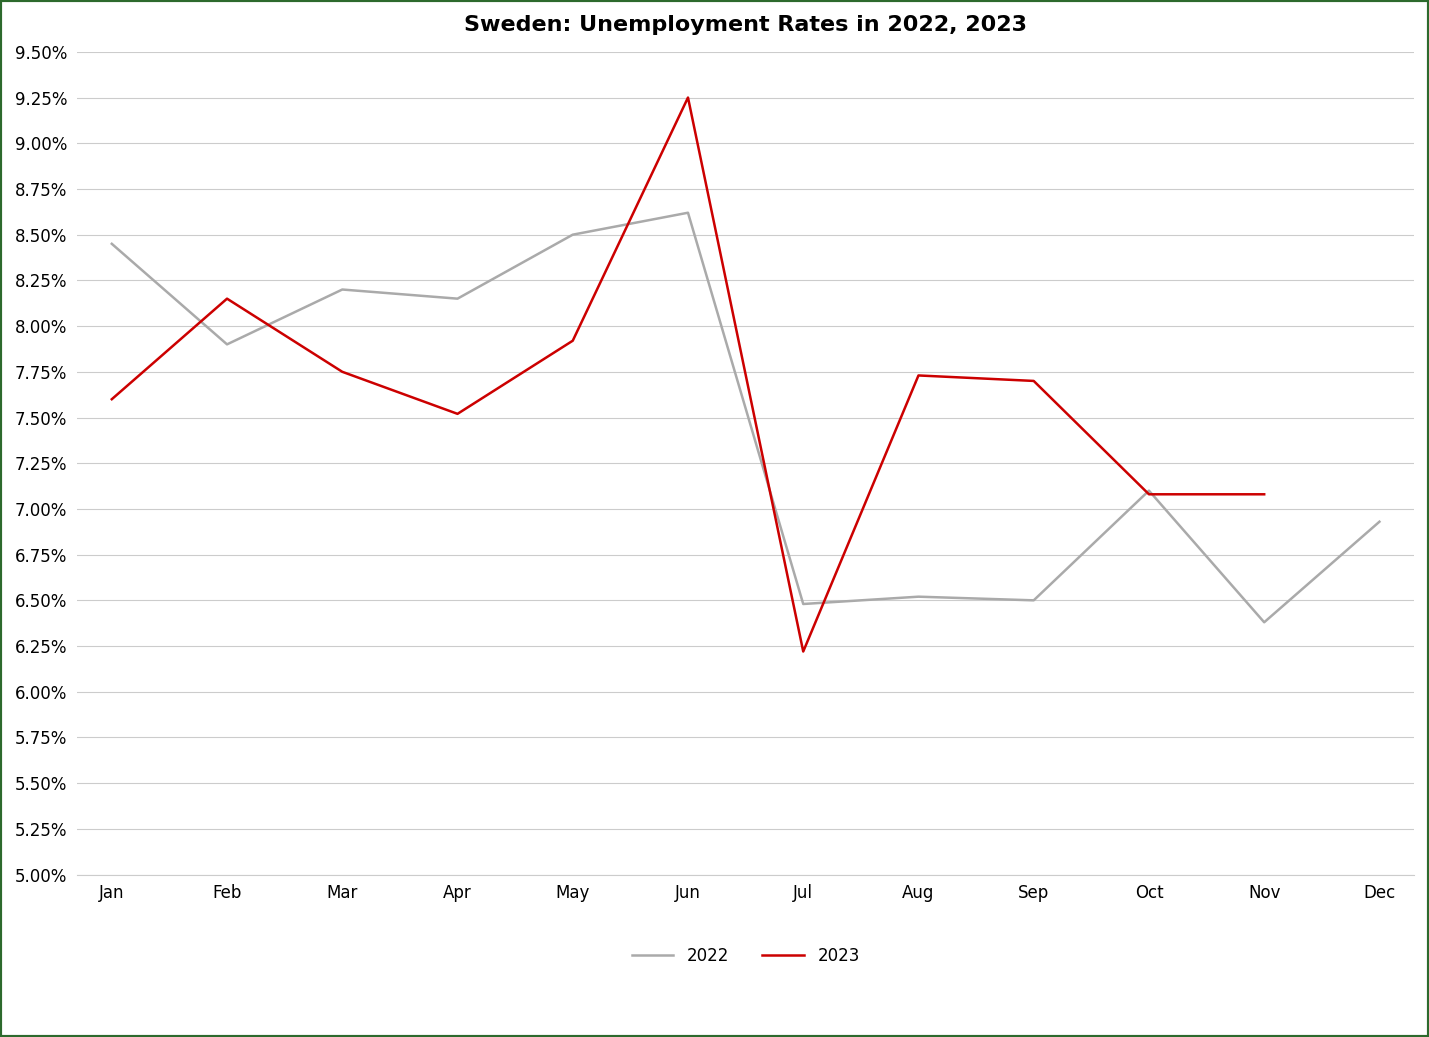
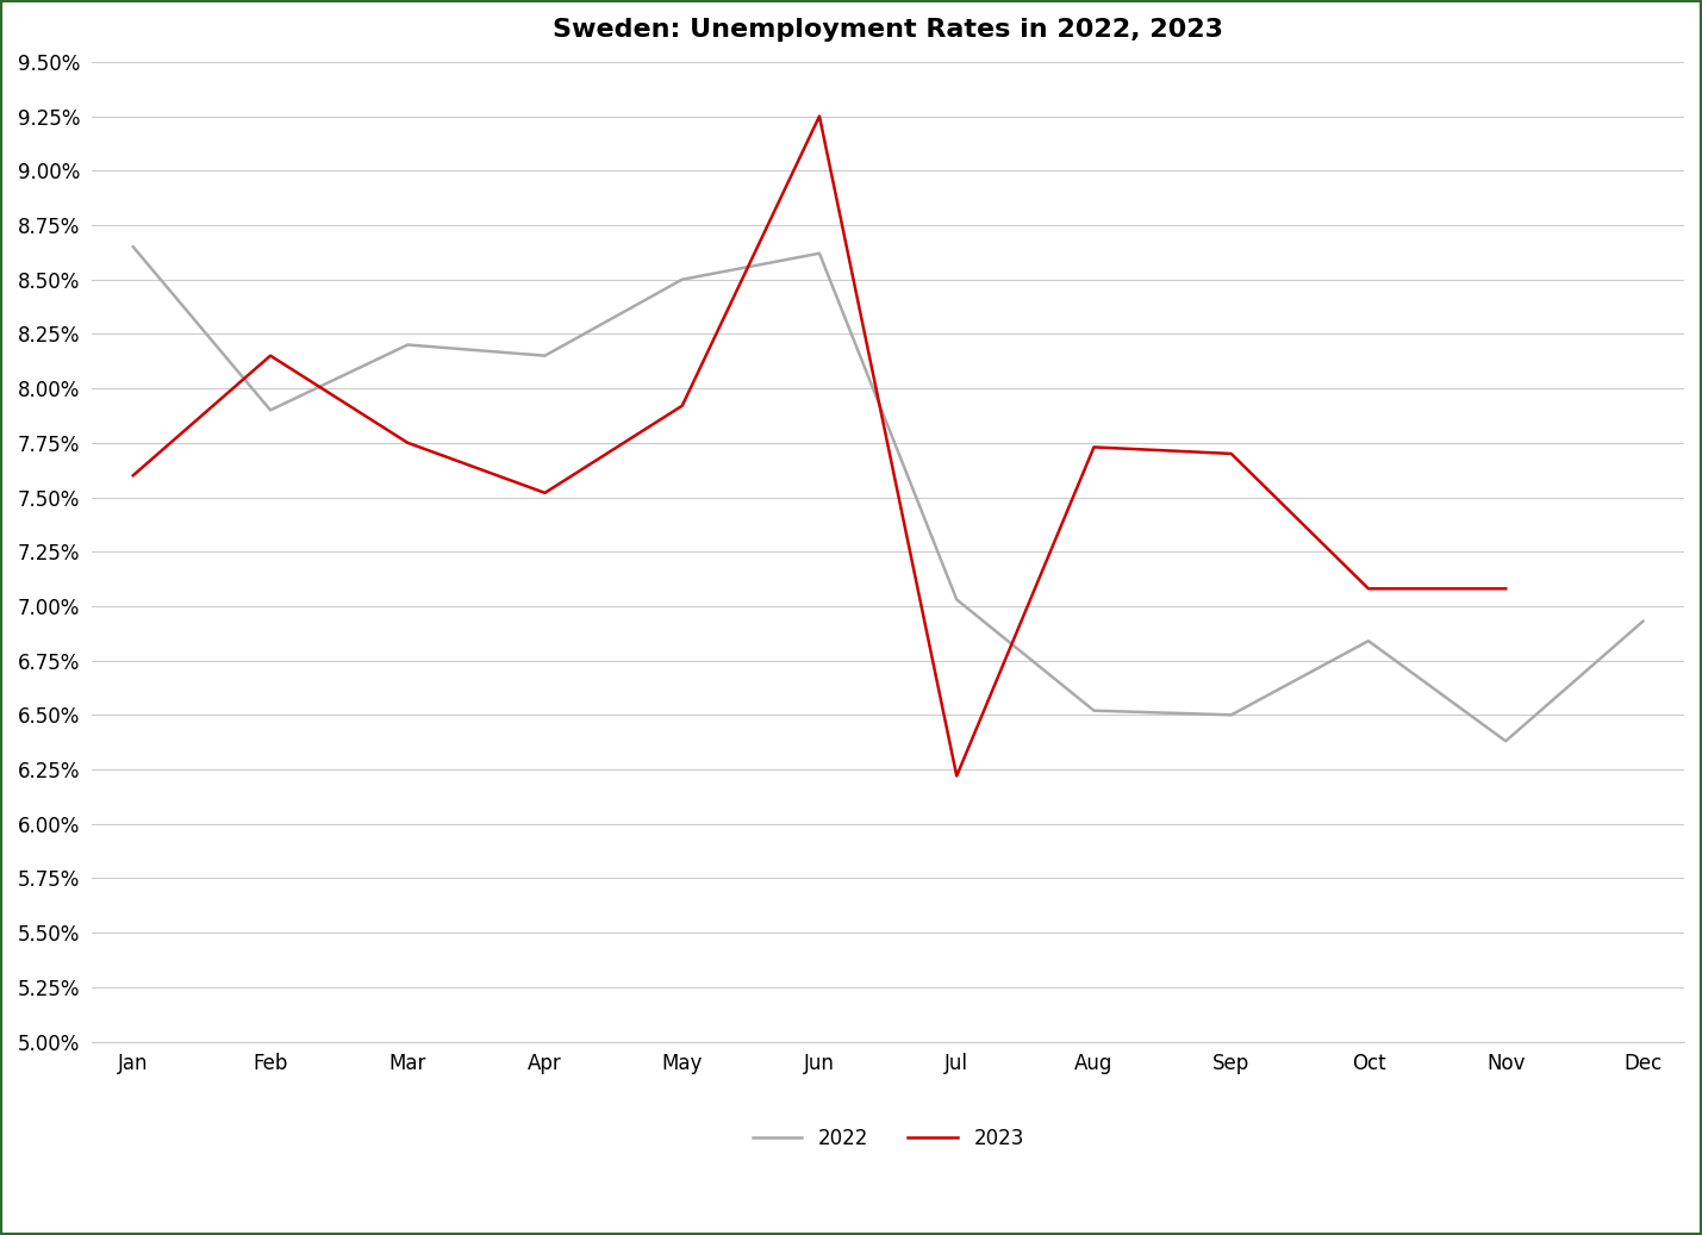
2022/Jan: 8.45% -> 8.65%
2022/Jul: 6.48% -> 7.03%
2022/Oct: 7.10% -> 6.84%
